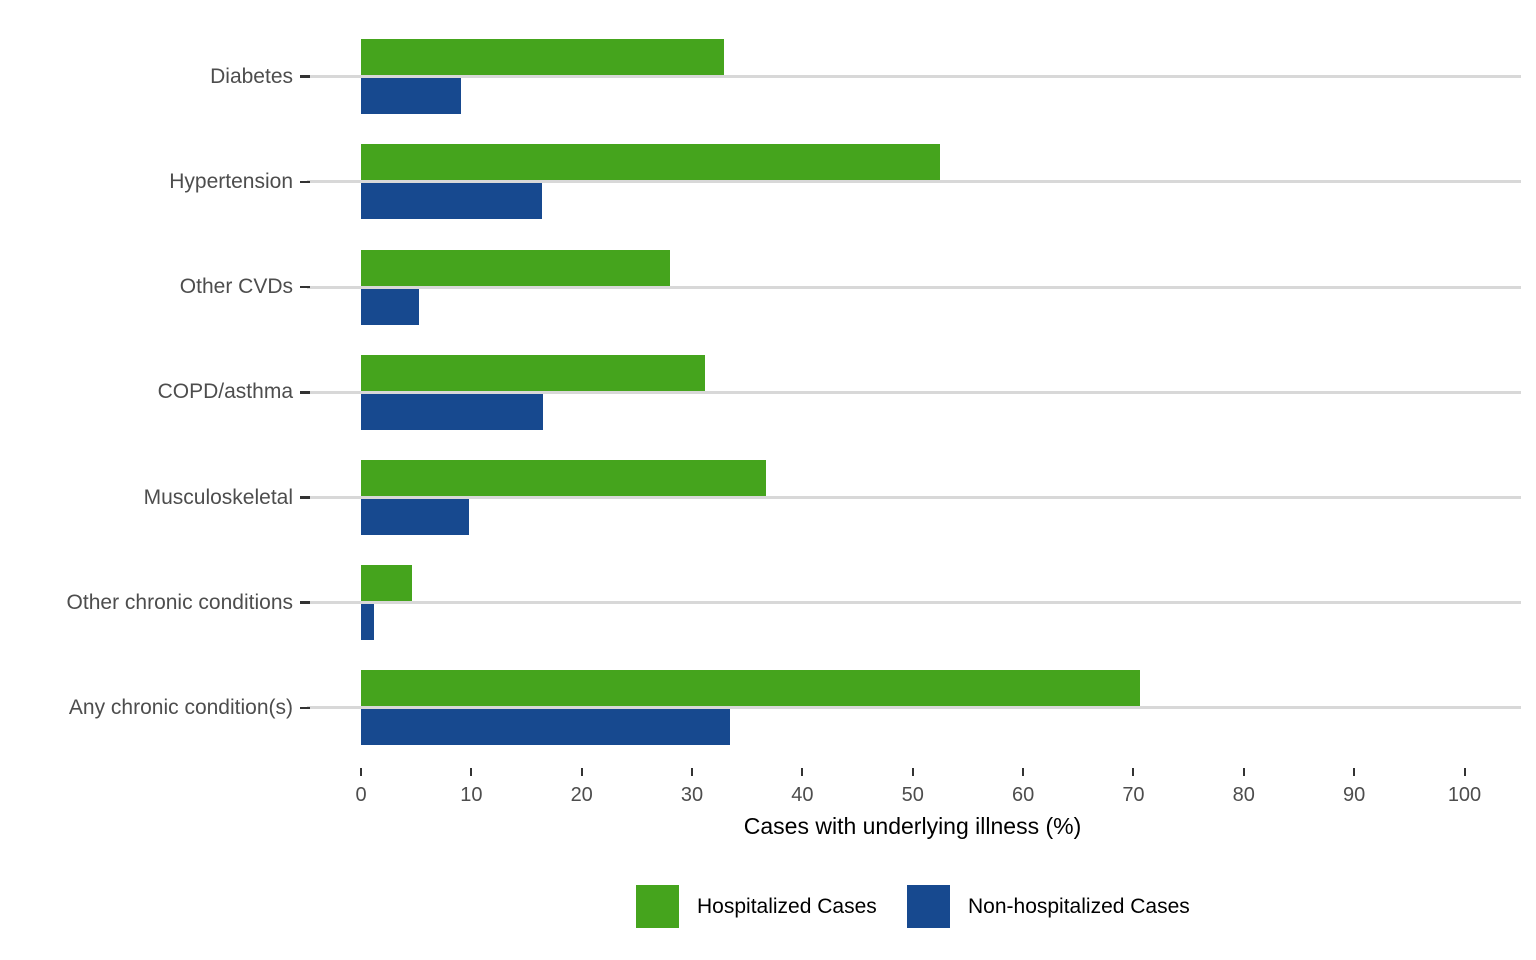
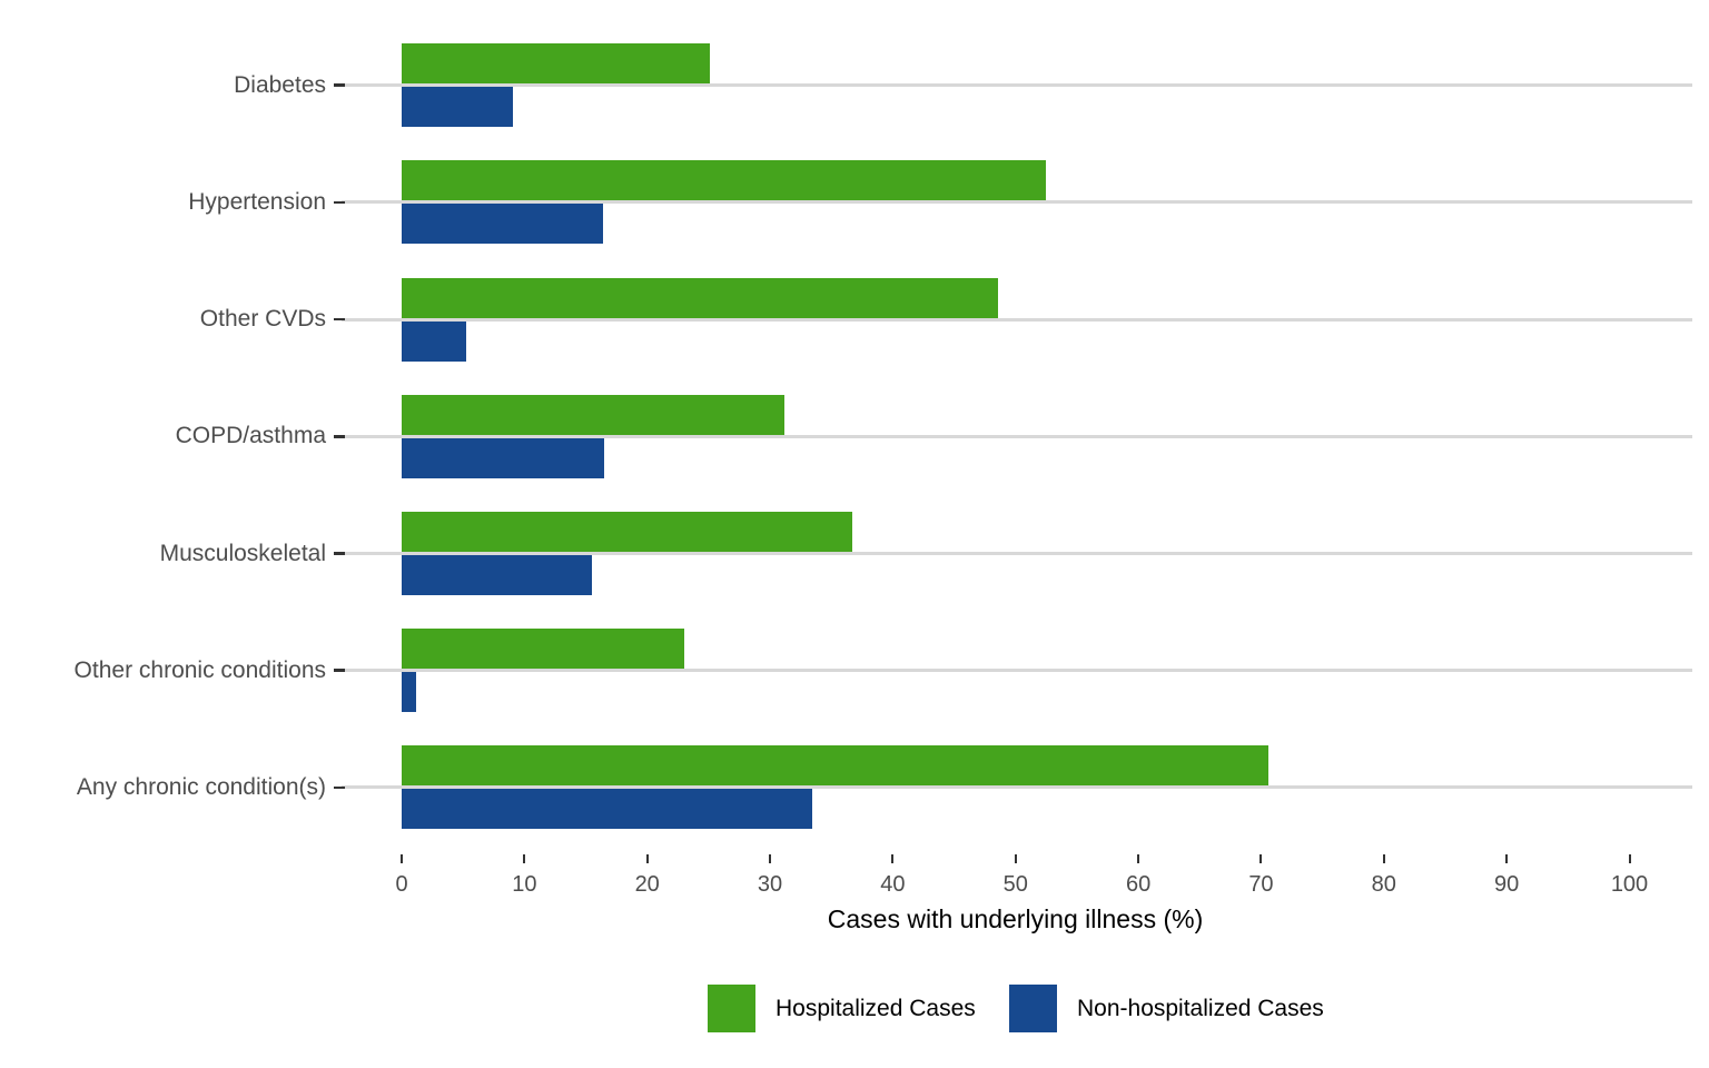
Hospitalized Cases/Diabetes: 32.9 -> 25.1
Hospitalized Cases/Other CVDs: 28.0 -> 48.6
Non-hospitalized Cases/Musculoskeletal: 9.8 -> 15.5
Hospitalized Cases/Other chronic conditions: 4.6 -> 23.0
